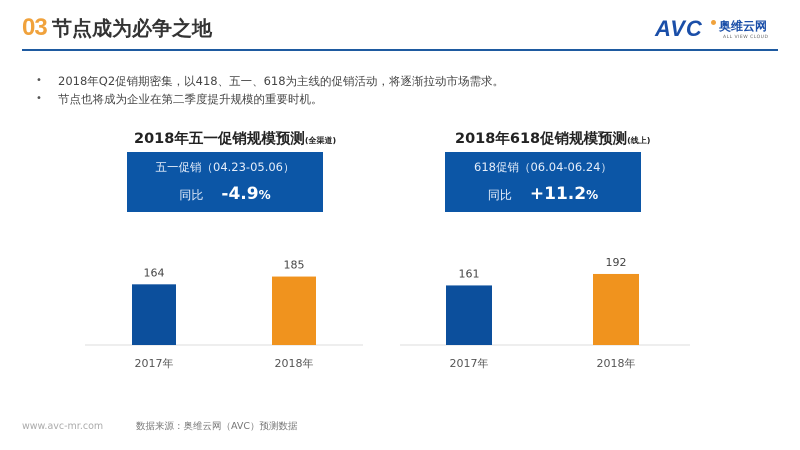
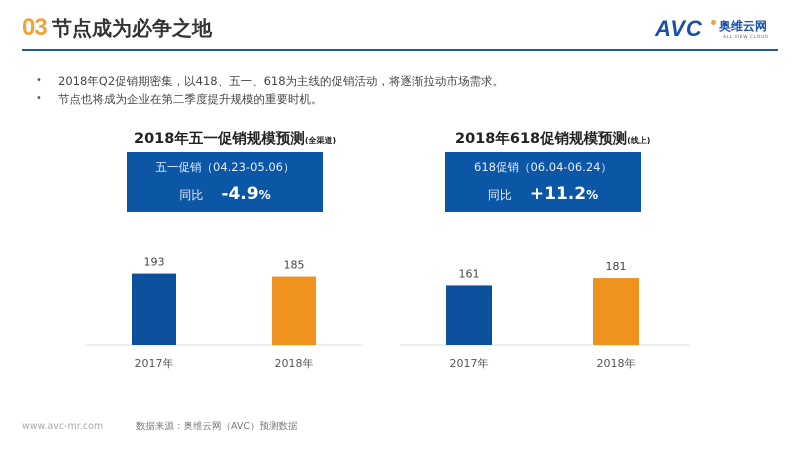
2018年五一促销规模预测(全渠道)/2017年: 164 -> 193
2018年618促销规模预测(线上)/2018年: 192 -> 181
